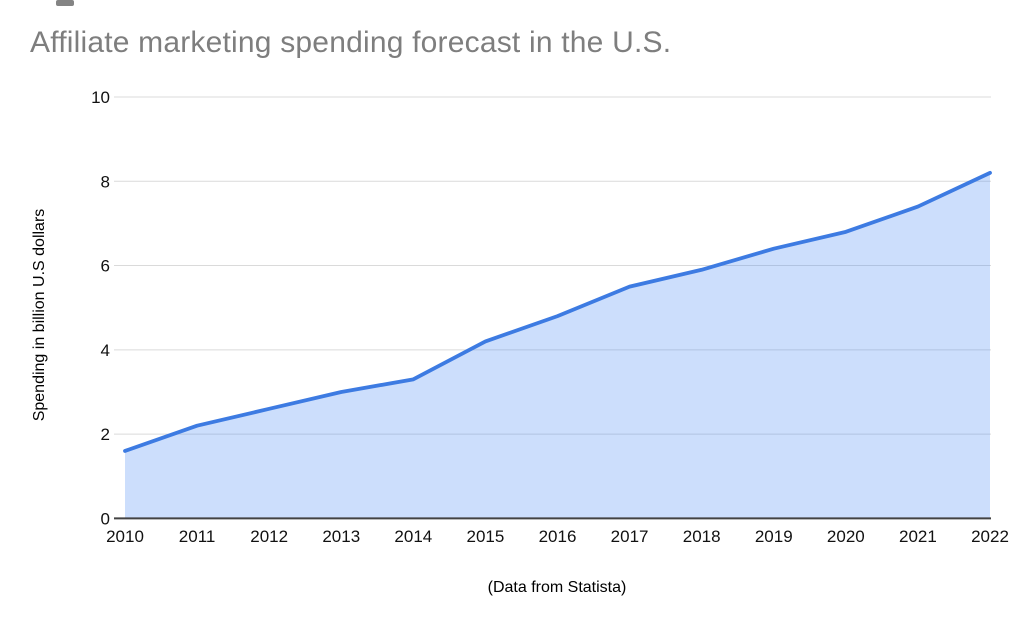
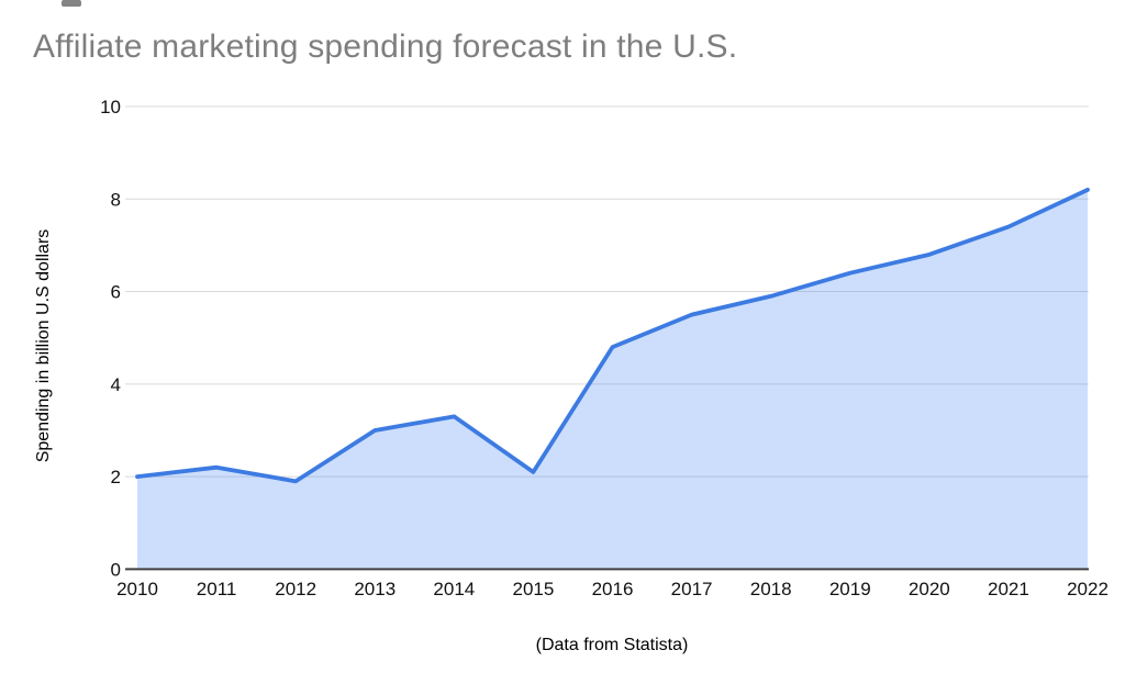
2010: 1.6 -> 2.0
2012: 2.6 -> 1.9
2015: 4.2 -> 2.1
